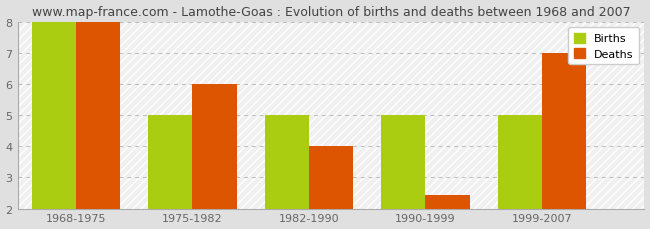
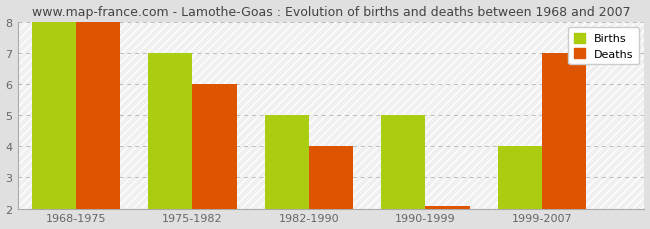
Births/1975-1982: 5 -> 7
Deaths/1990-1999: 2.45 -> 2.07
Births/1999-2007: 5 -> 4
